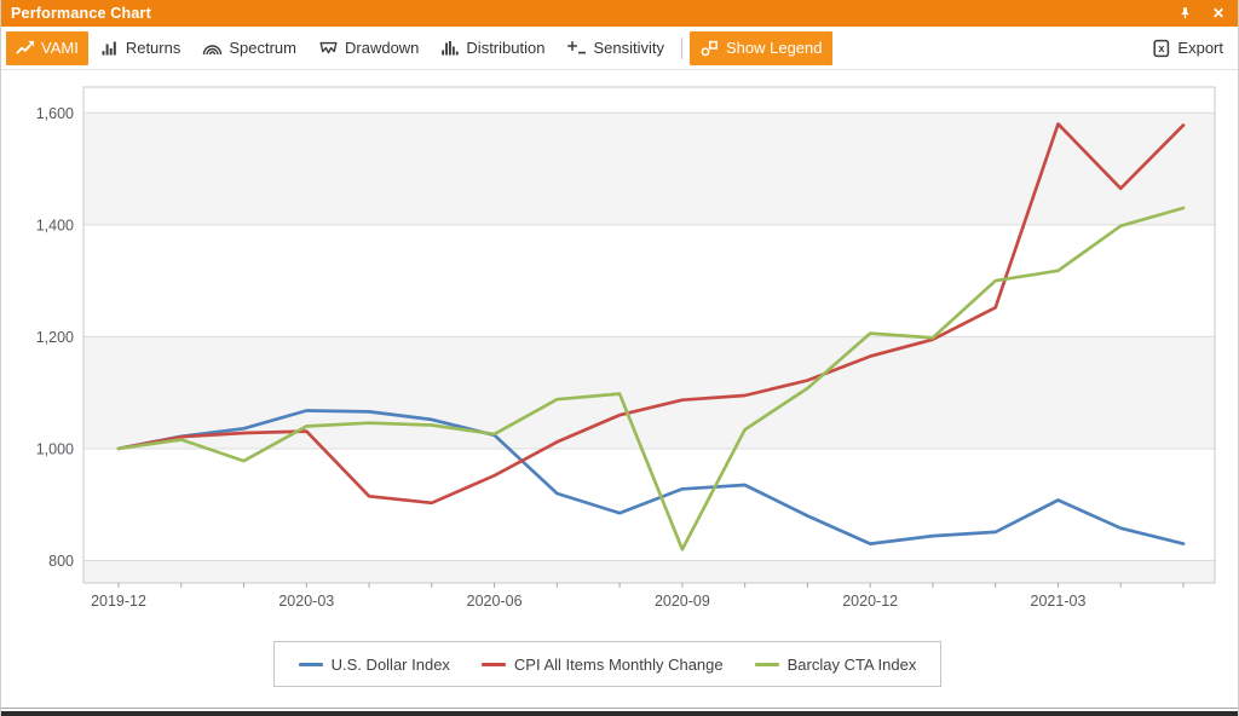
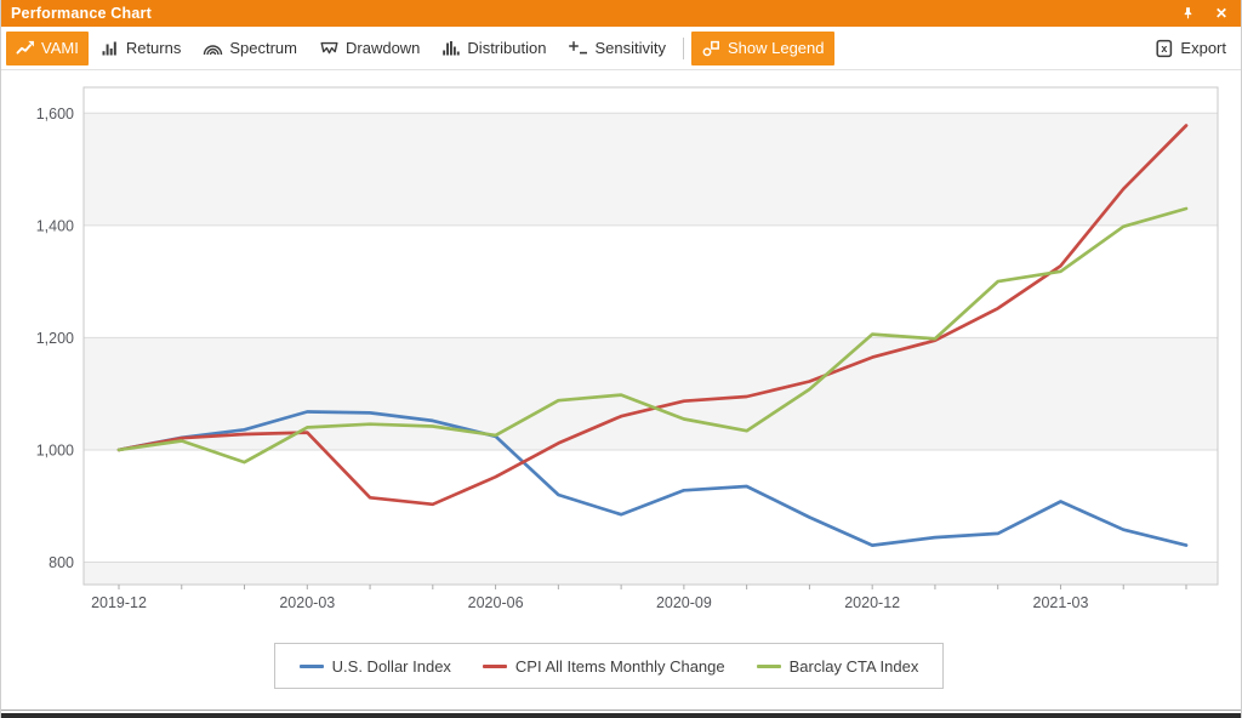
Barclay CTA Index/2020-09: 820 -> 1060
CPI All Items Monthly Change/2021-03: 1580 -> 1330
